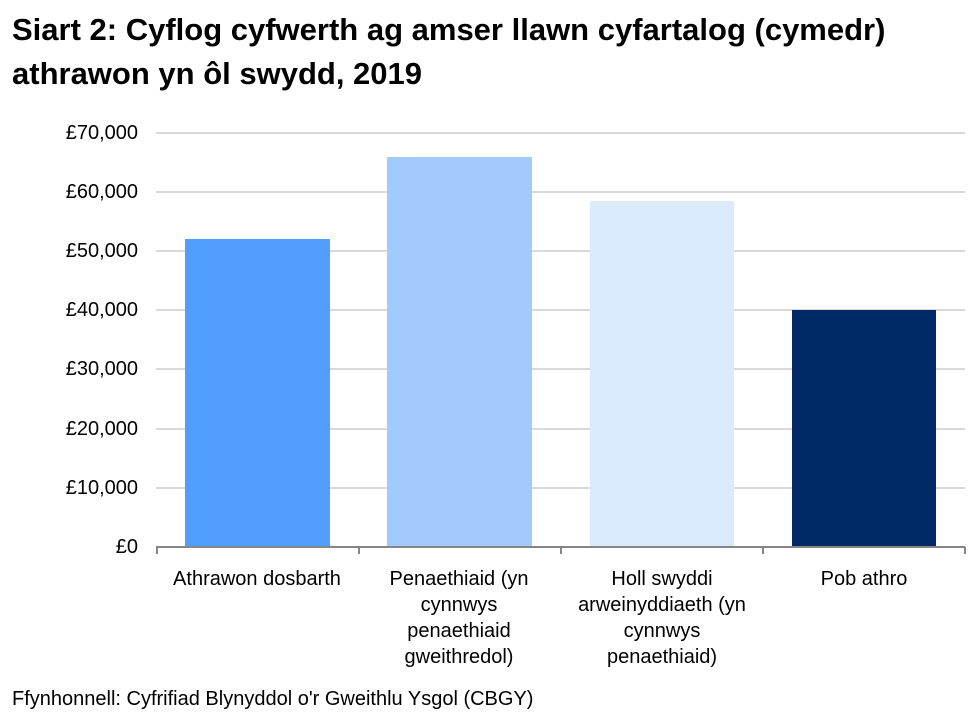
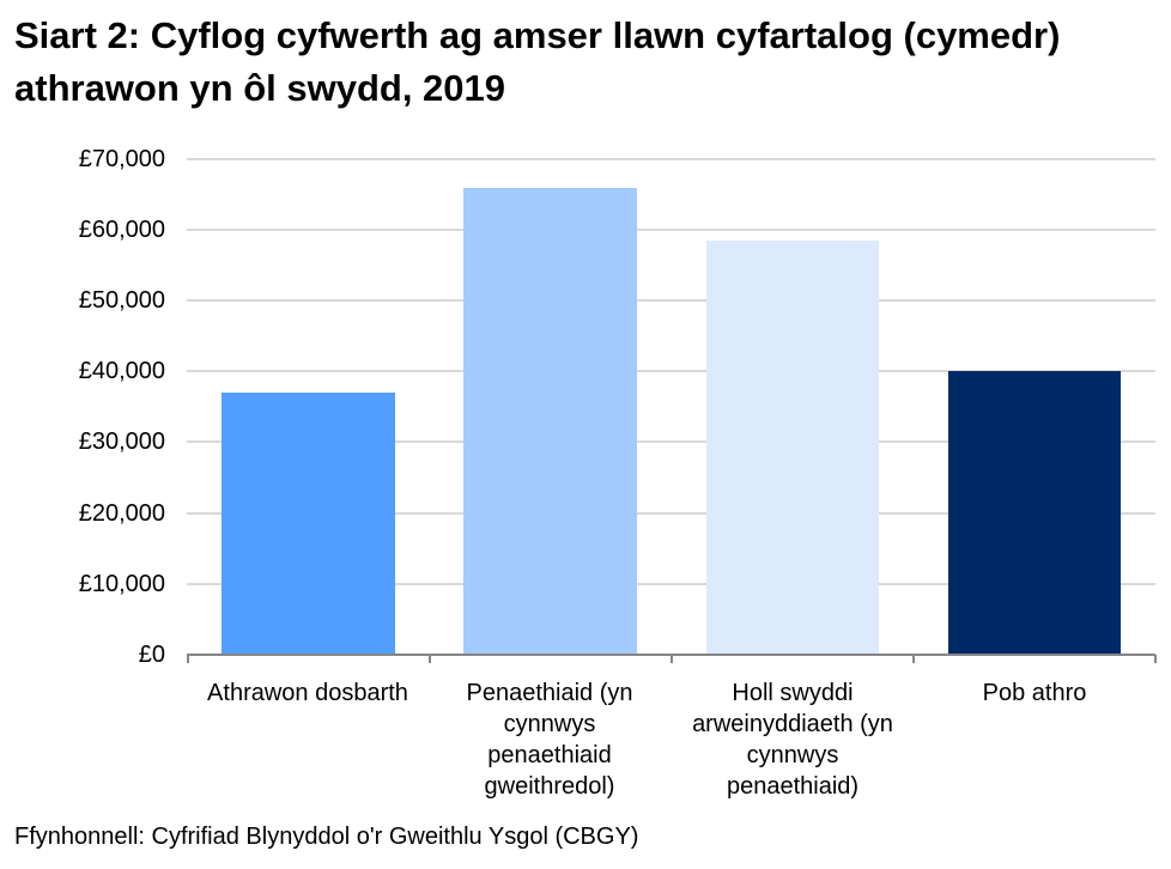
Athrawon dosbarth: £52000 -> £37000
